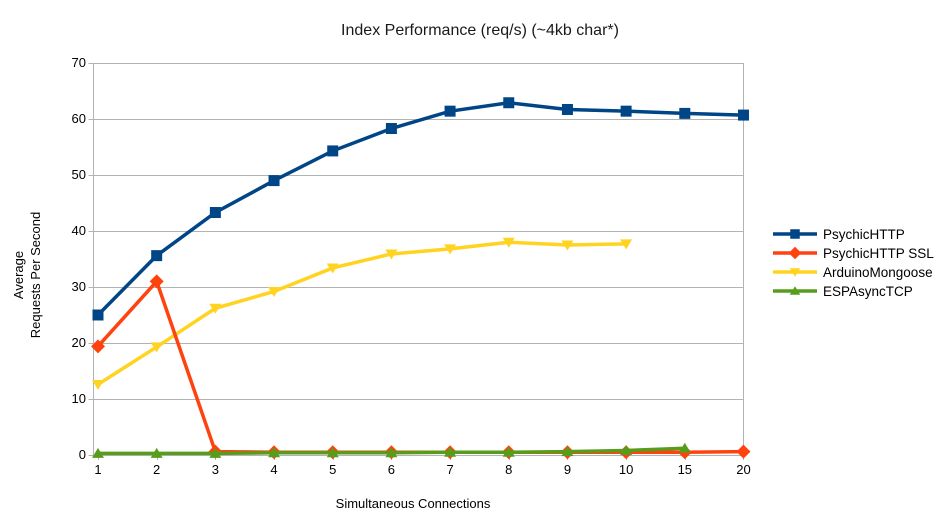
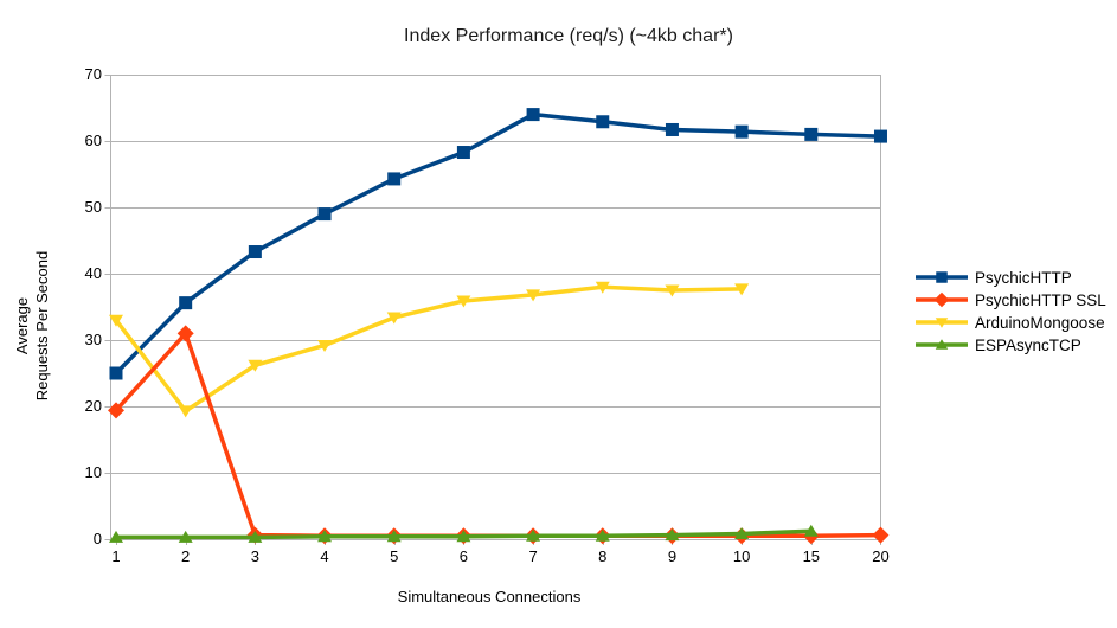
ArduinoMongoose/1: 13 -> 33
PsychicHTTP/7: 61 -> 64
